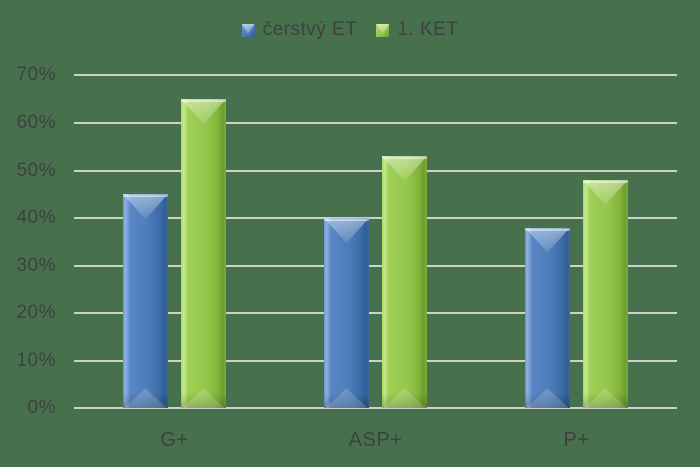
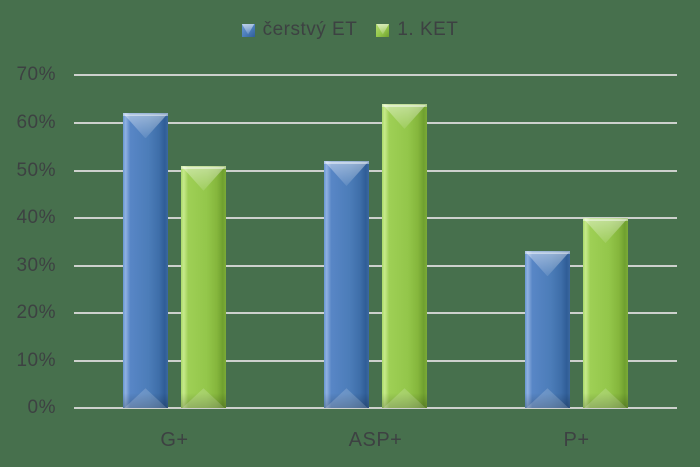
čerstvý ET/G+: 45% -> 62%
1. KET/G+: 65% -> 51%
čerstvý ET/ASP+: 40% -> 52%
1. KET/ASP+: 53% -> 64%
čerstvý ET/P+: 38% -> 33%
1. KET/P+: 48% -> 40%
